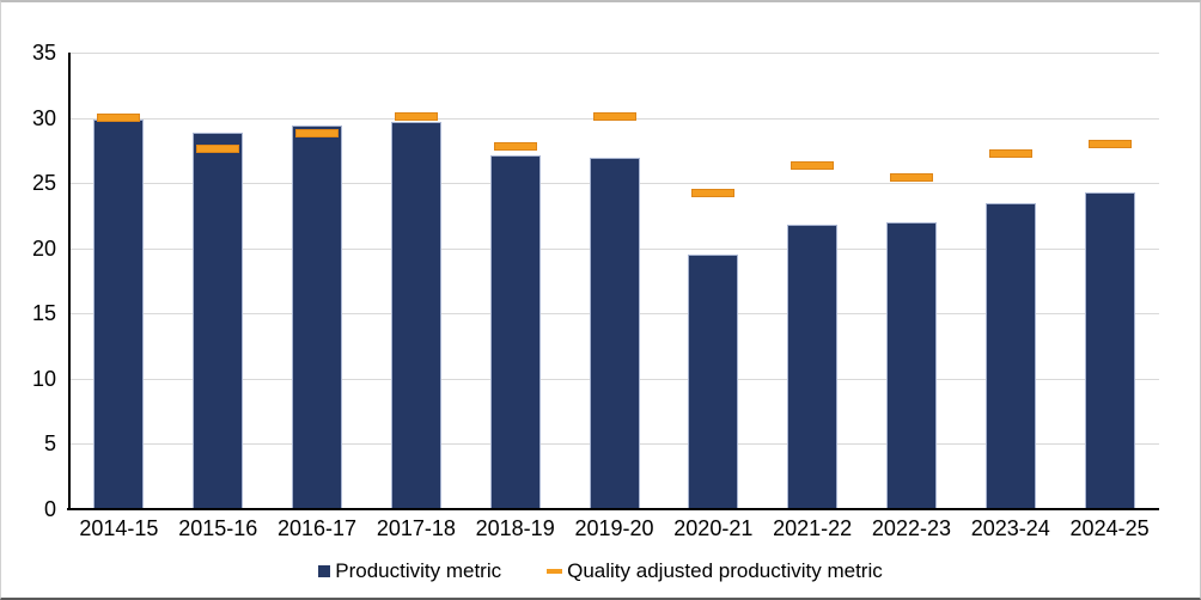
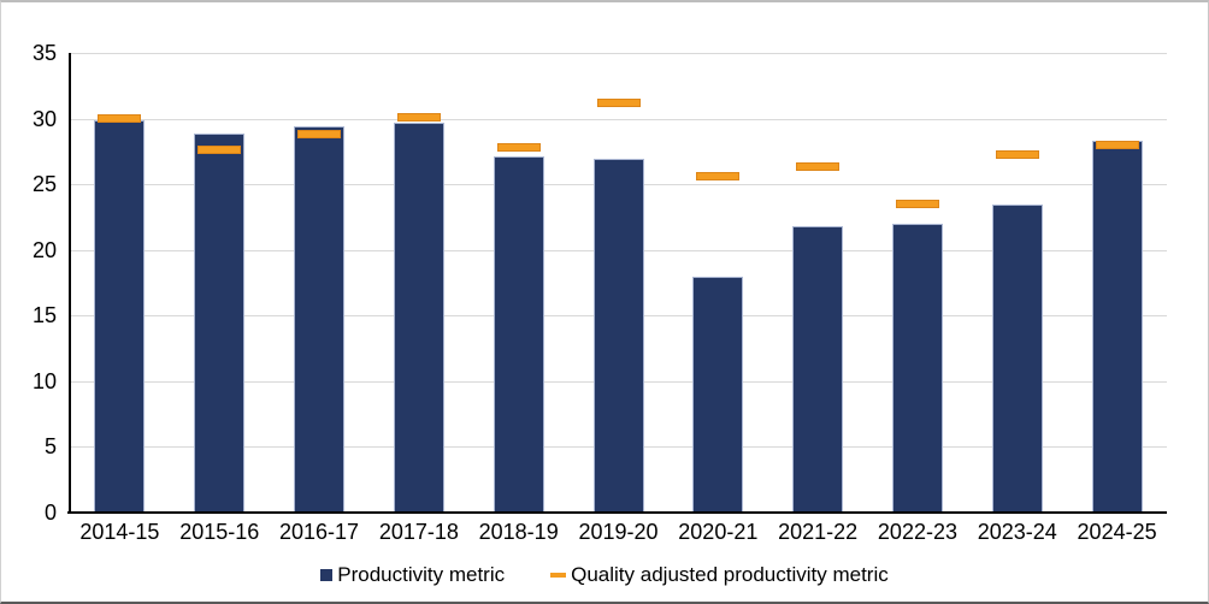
Quality adjusted productivity metric/2019-20: 30.1 -> 31.2
Productivity metric/2020-21: 19.5 -> 18.0
Quality adjusted productivity metric/2020-21: 24.2 -> 25.6
Quality adjusted productivity metric/2022-23: 25.4 -> 23.5
Productivity metric/2024-25: 24.3 -> 28.3
